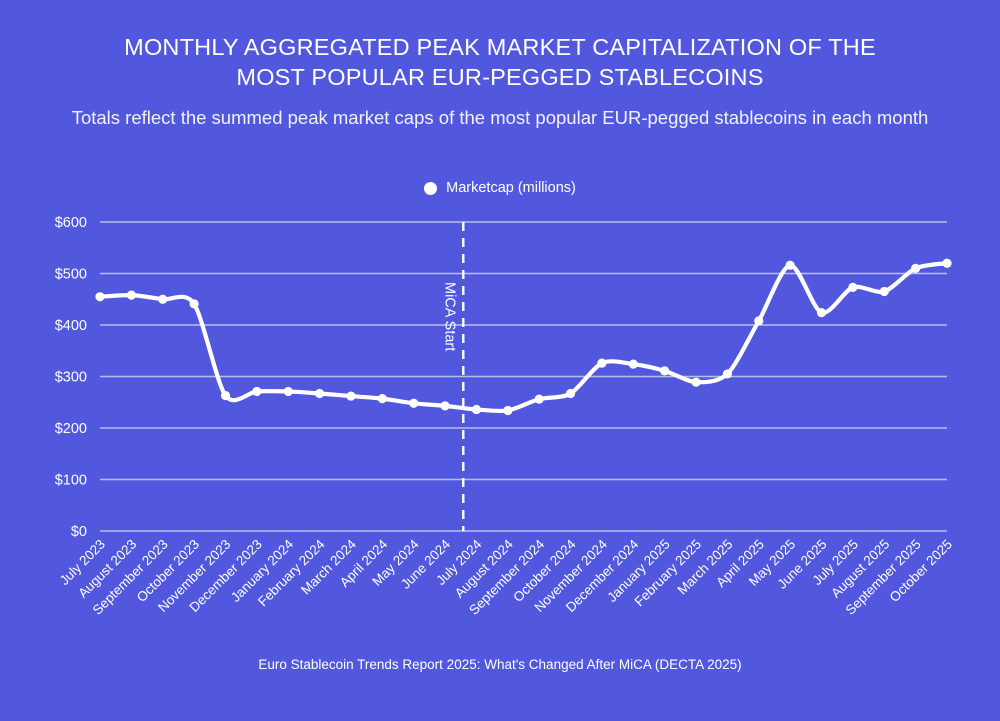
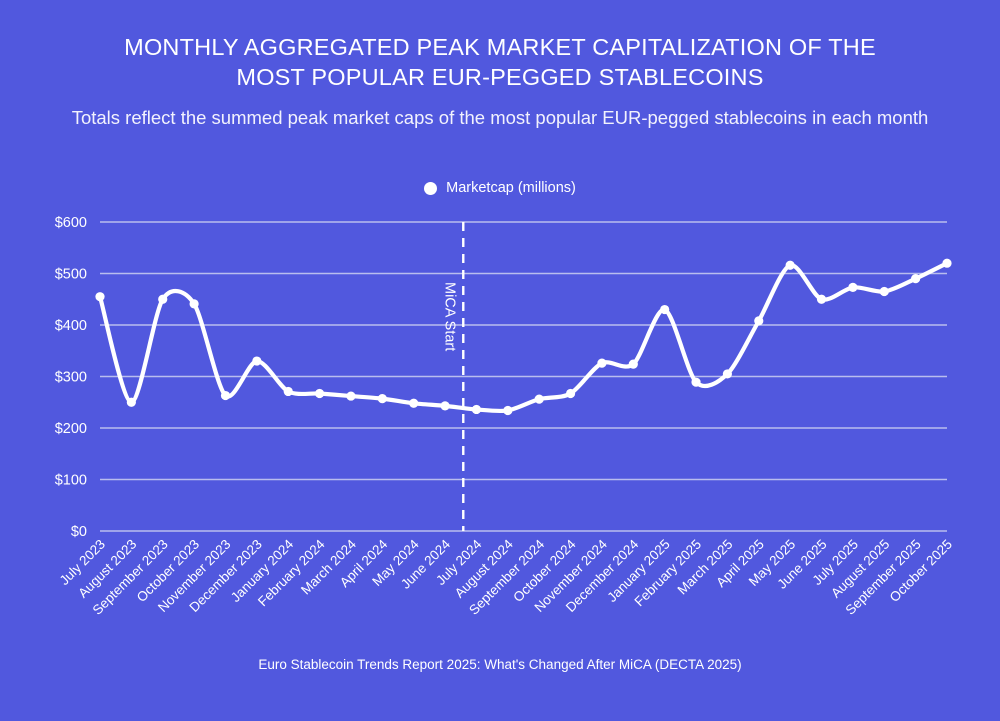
August 2023: $460 -> $250
December 2023: $270 -> $330
January 2025: $310 -> $430
June 2025: $420 -> $450
September 2025: $510 -> $490
